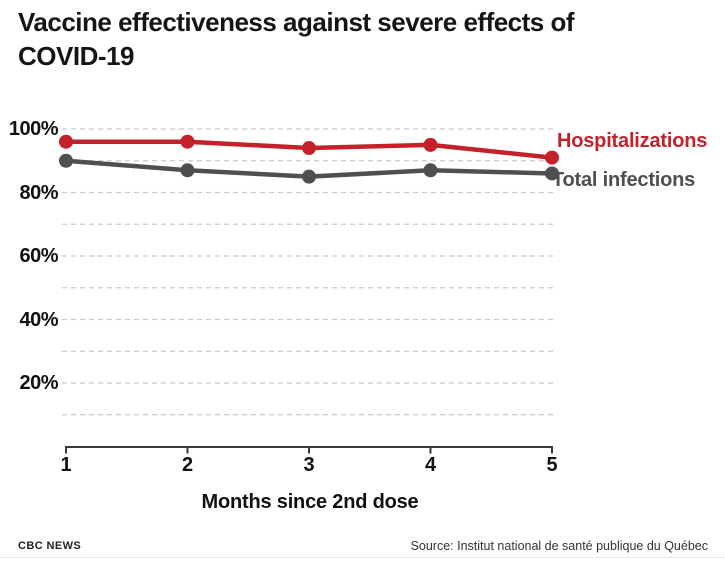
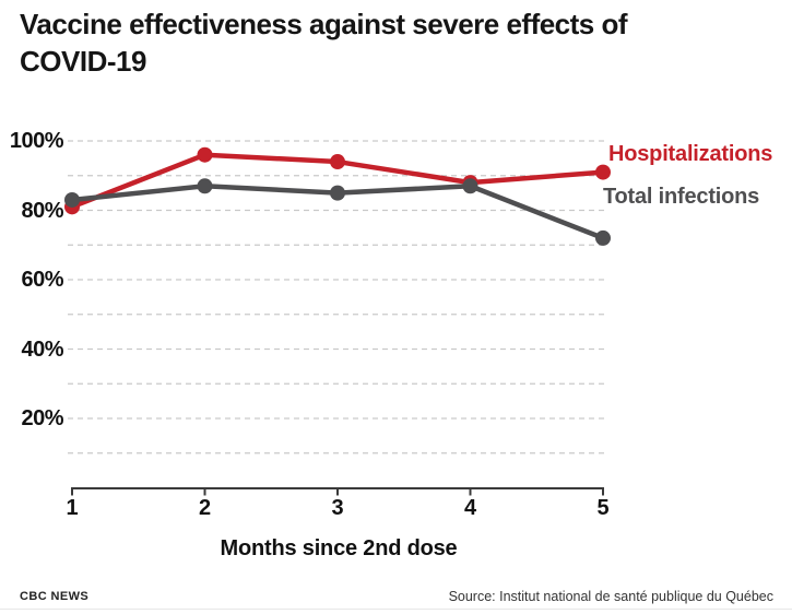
Hospitalizations/1: 96% -> 81%
Total infections/1: 90% -> 83%
Hospitalizations/4: 95% -> 88%
Total infections/5: 86% -> 72%
